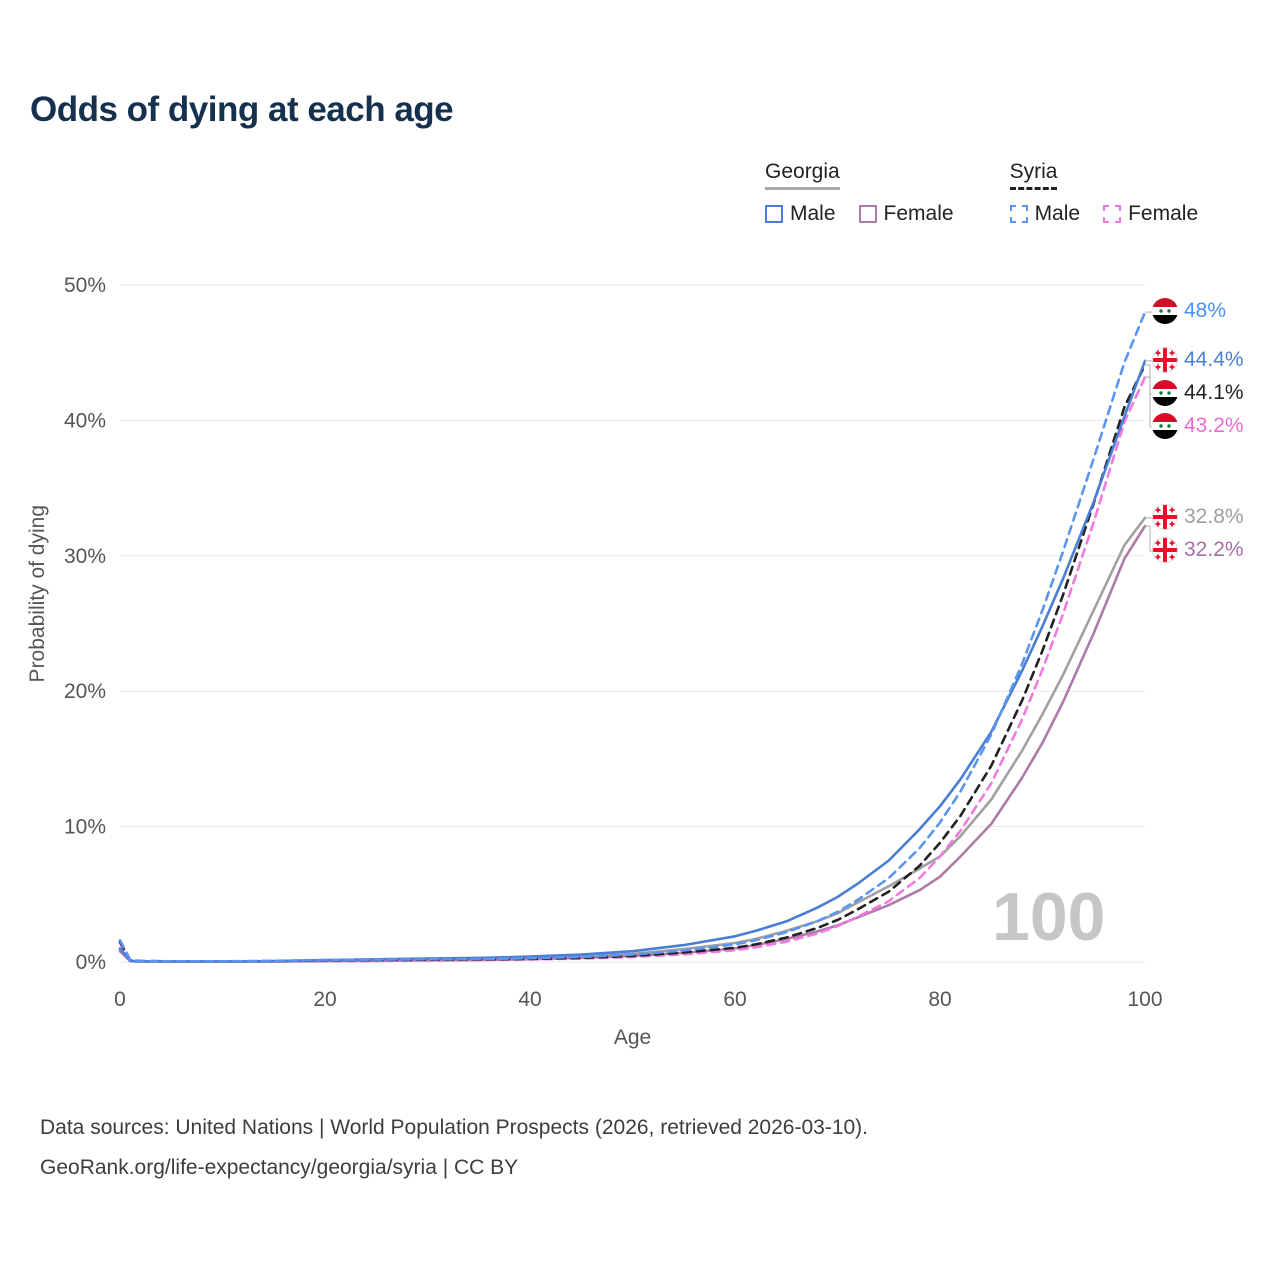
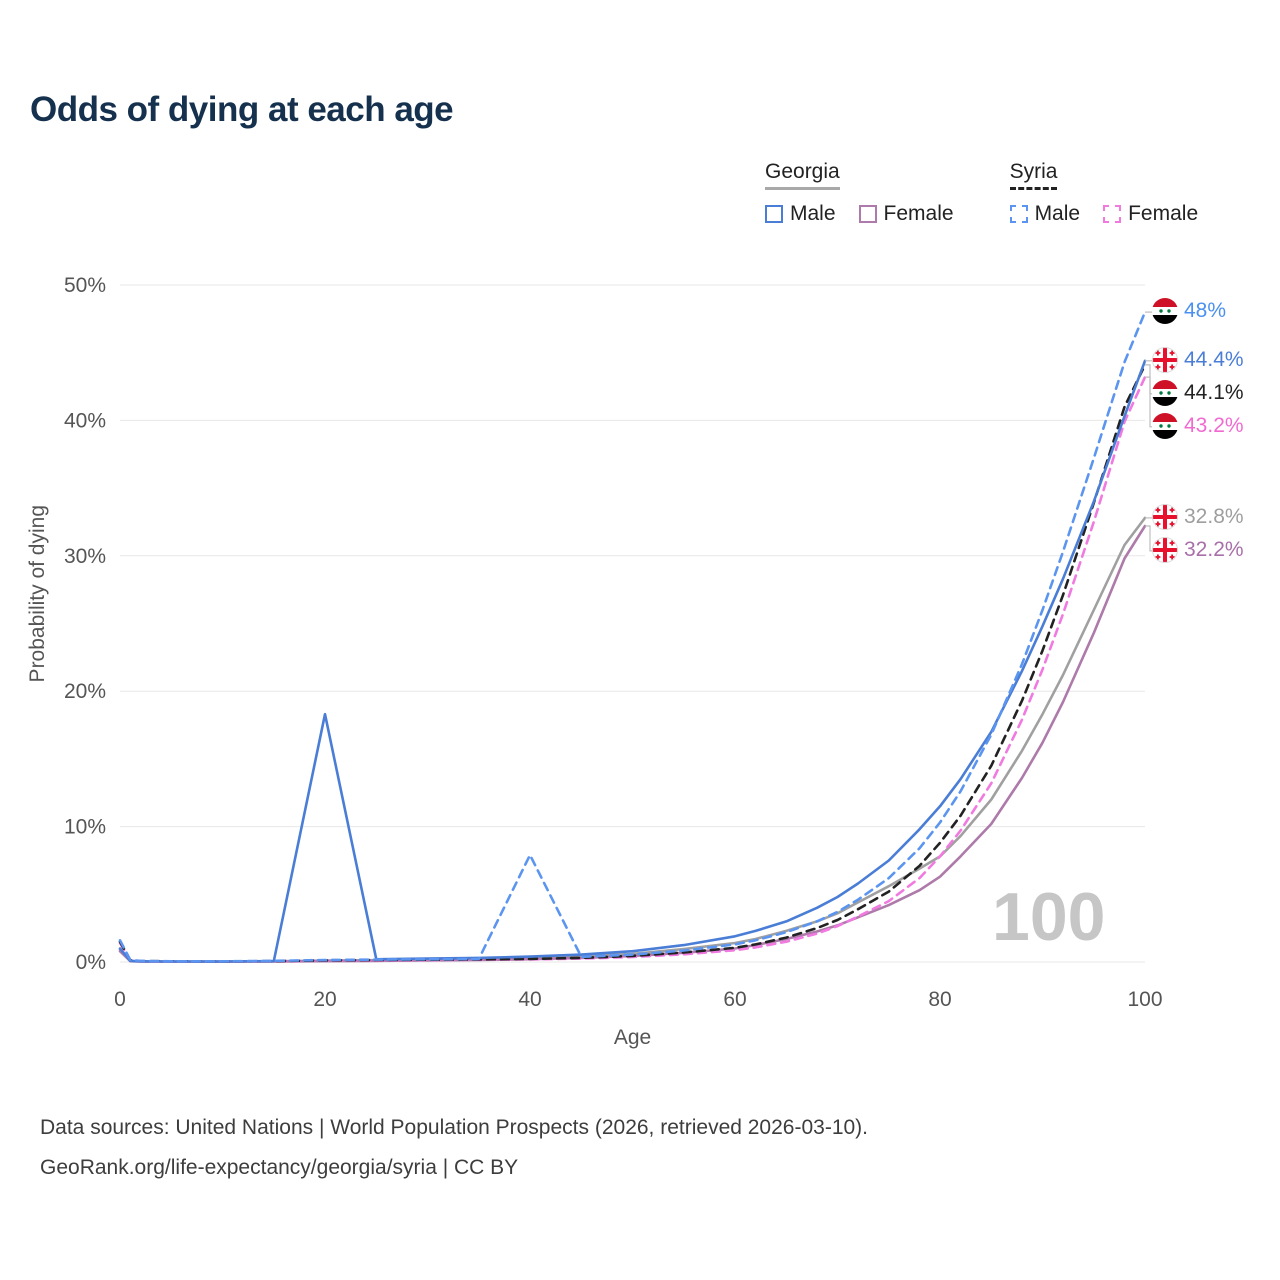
Georgia Male/20: 0.1% -> 18.3%
Syria Male/40: 0.3% -> 7.9%
